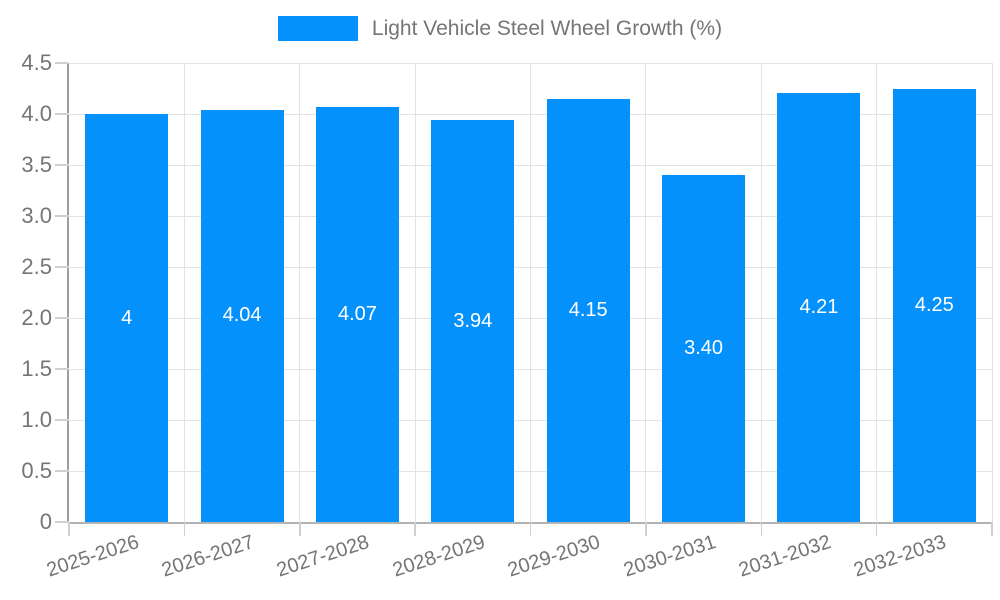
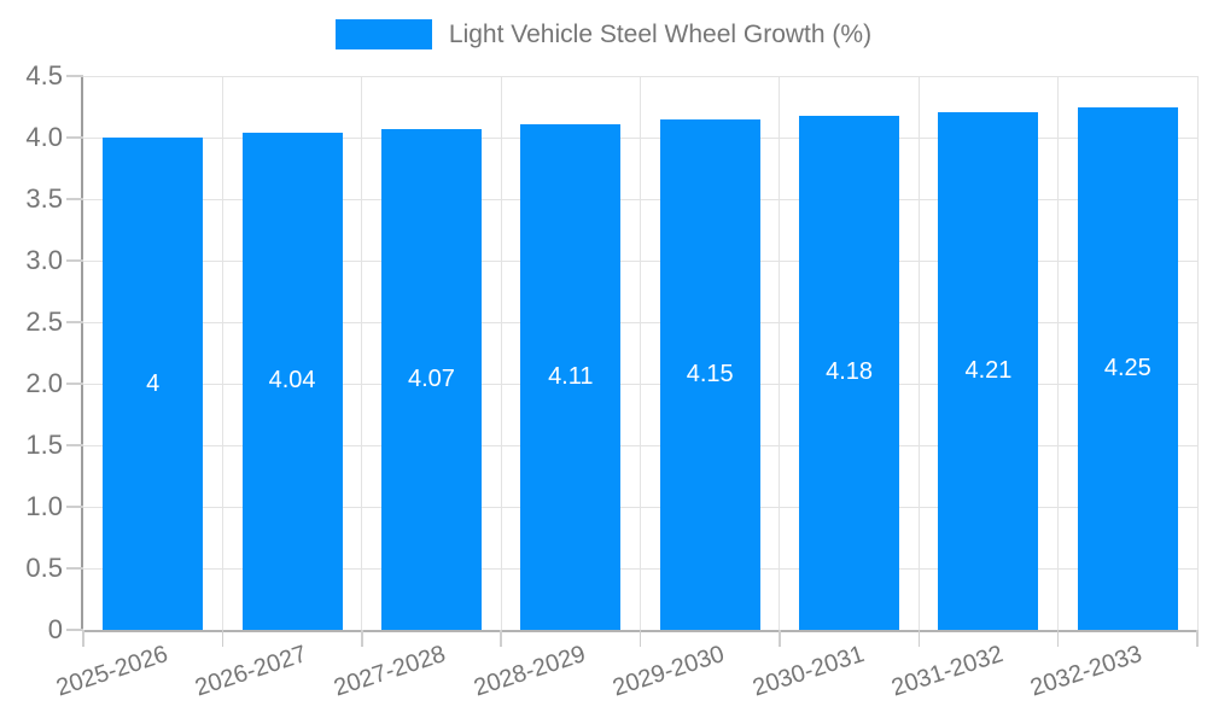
2028-2029: 3.94 -> 4.11
2030-2031: 3.40 -> 4.18
